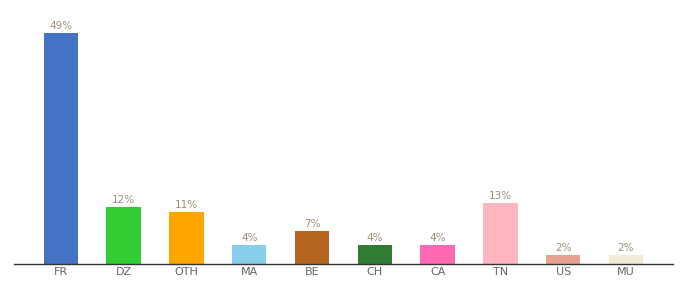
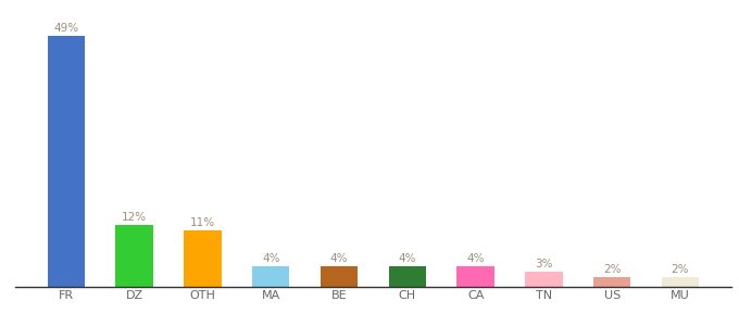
BE: 7% -> 4%
TN: 13% -> 3%
